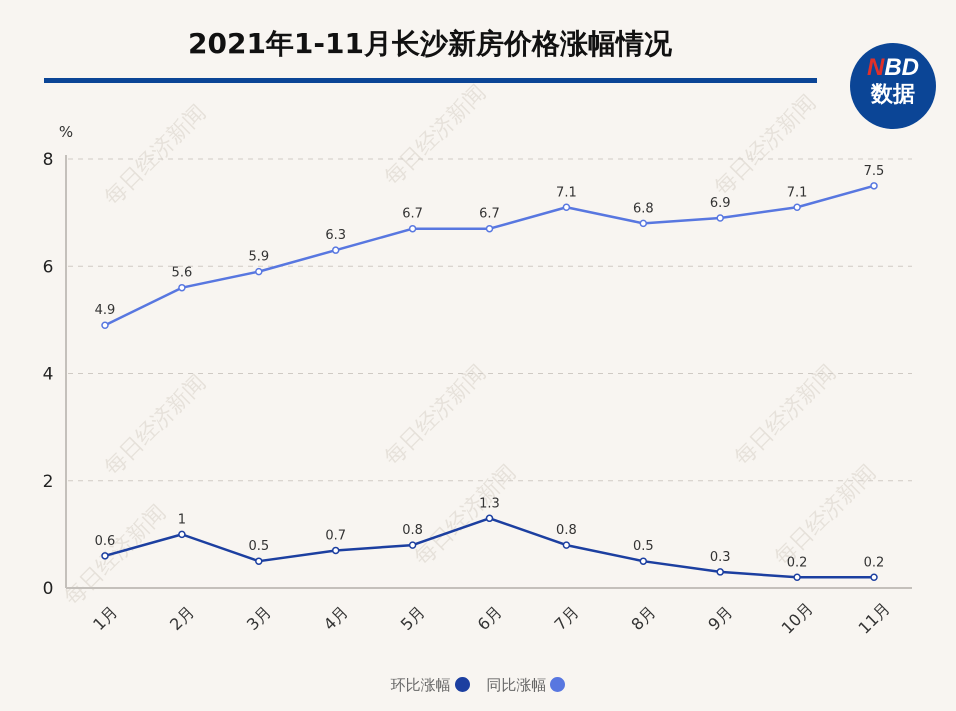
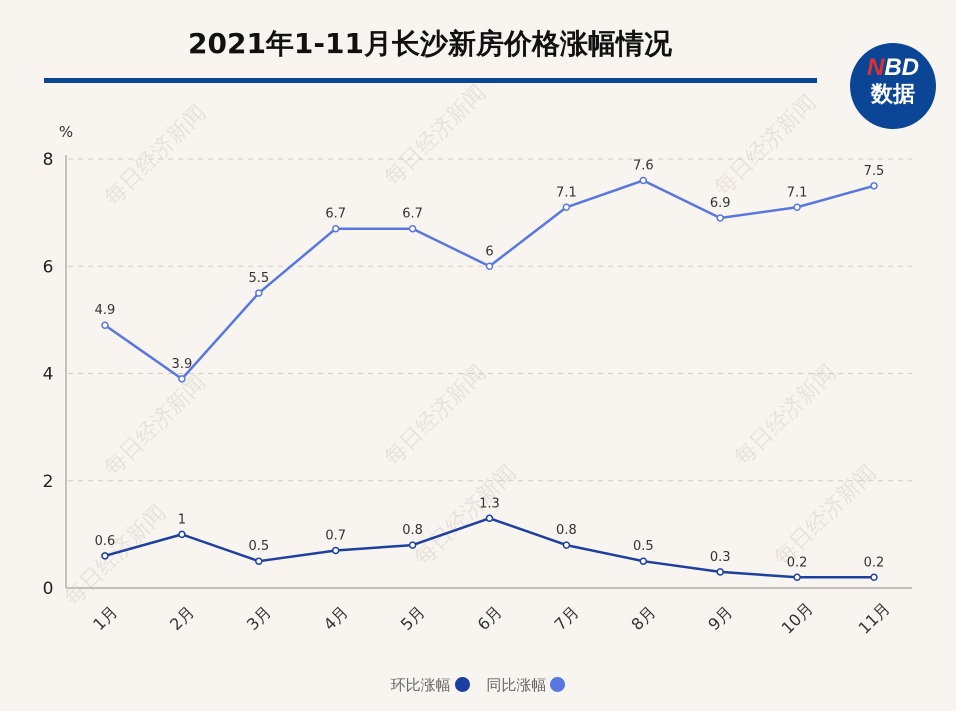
同比涨幅/2月: 5.6 -> 3.9
同比涨幅/3月: 5.9 -> 5.5
同比涨幅/4月: 6.3 -> 6.7
同比涨幅/6月: 6.7 -> 6
同比涨幅/8月: 6.8 -> 7.6
